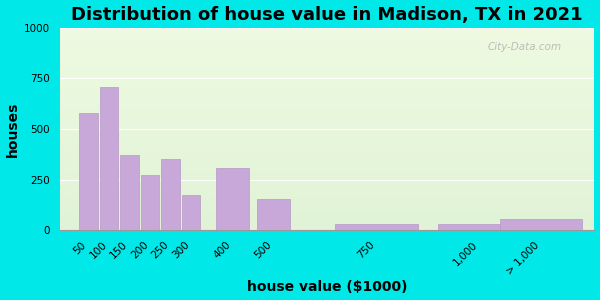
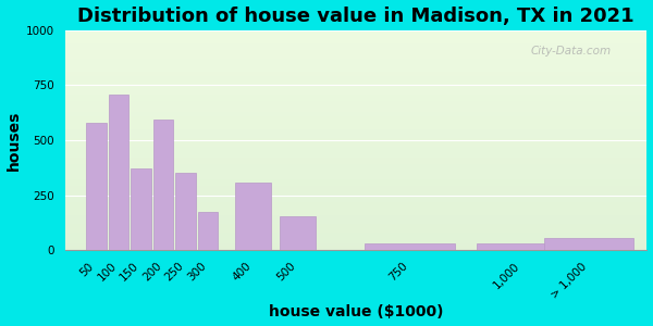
200: 275 -> 595
